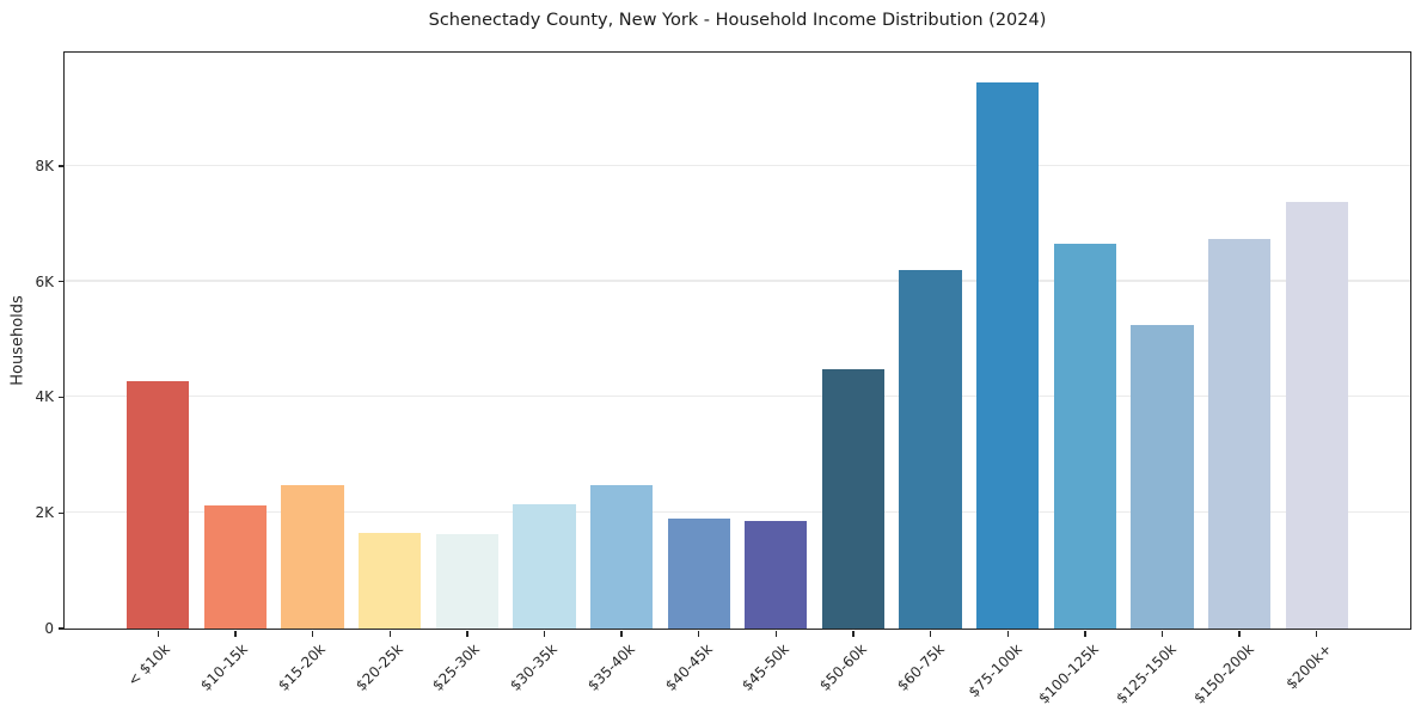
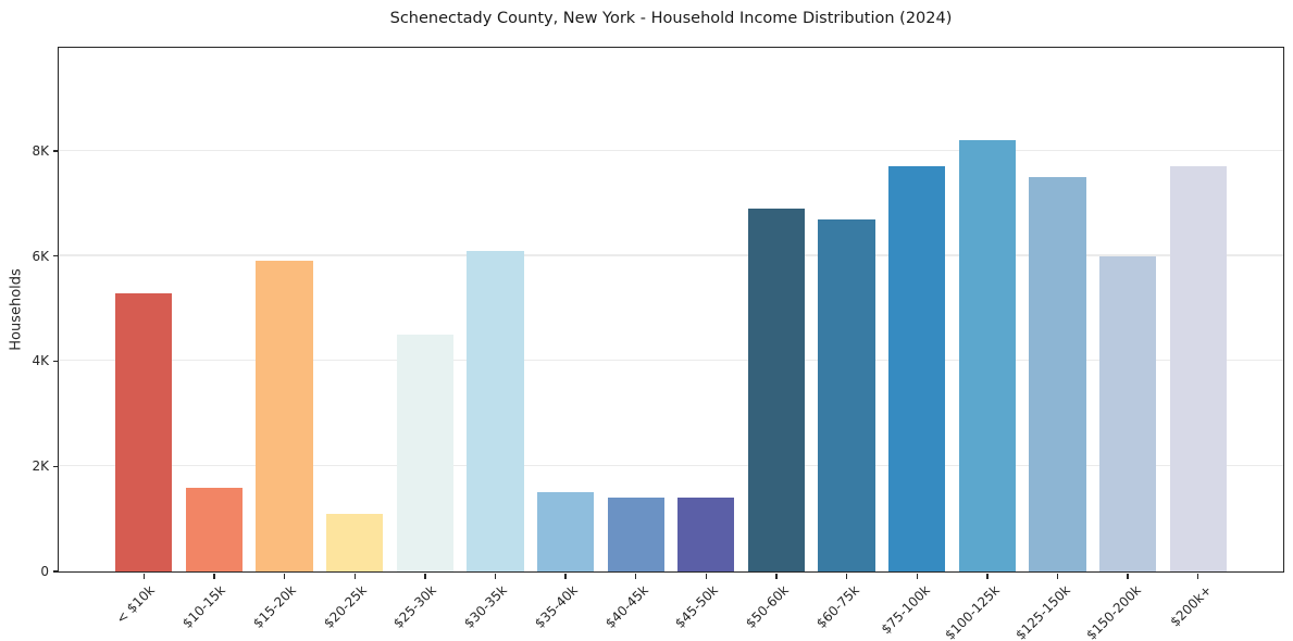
< $10k: 4.3K -> 5.3K
$10-15k: 2.1K -> 1.6K
$15-20k: 2.5K -> 5.9K
$20-25k: 1.7K -> 1.1K
$25-30k: 1.6K -> 4.5K
$30-35k: 2.2K -> 6.1K
$35-40k: 2.5K -> 1.5K
$40-45k: 1.9K -> 1.4K
$45-50k: 1.8K -> 1.4K
$50-60k: 4.5K -> 6.9K
$60-75k: 6.2K -> 6.7K
$75-100k: 9.4K -> 7.7K
$100-125k: 6.6K -> 8.2K
$125-150k: 5.2K -> 7.5K
$150-200k: 6.7K -> 6.0K
$200k+: 7.4K -> 7.7K
